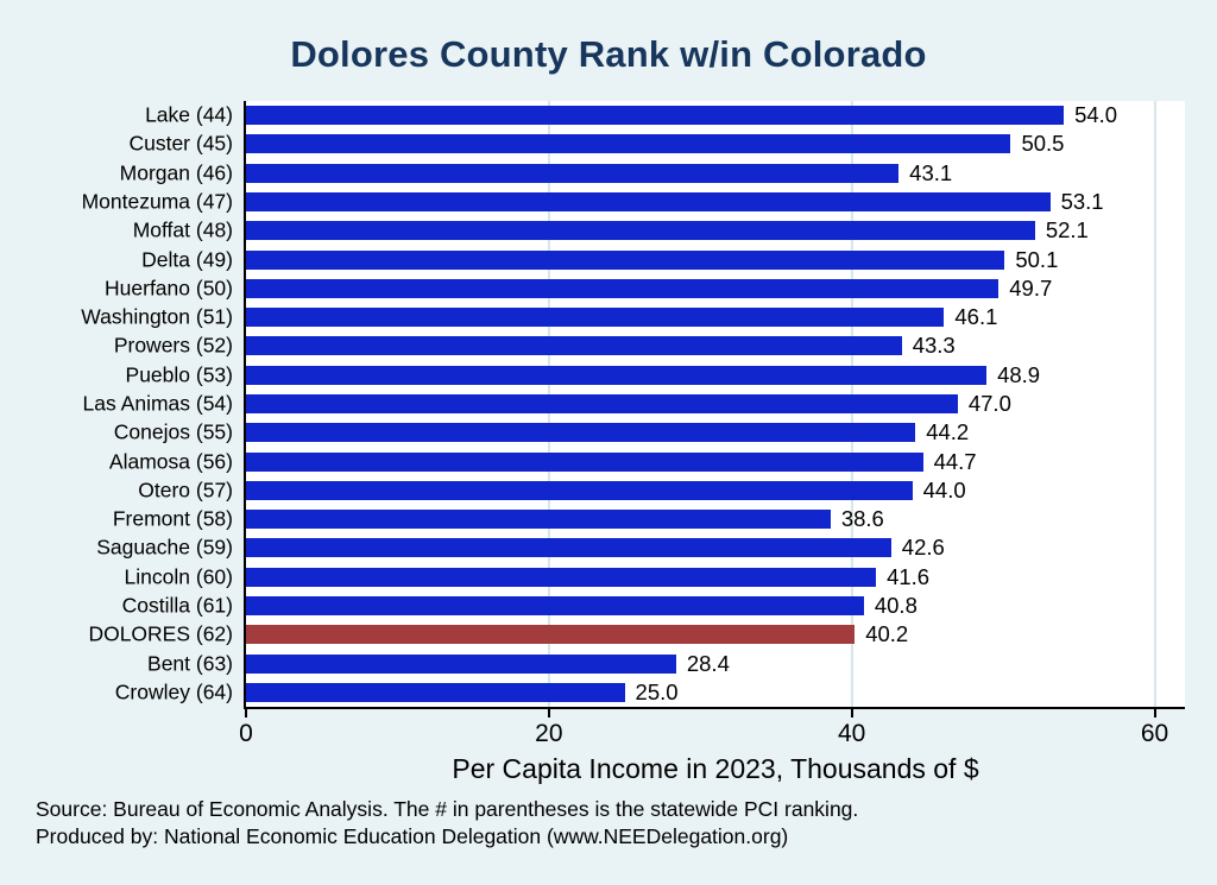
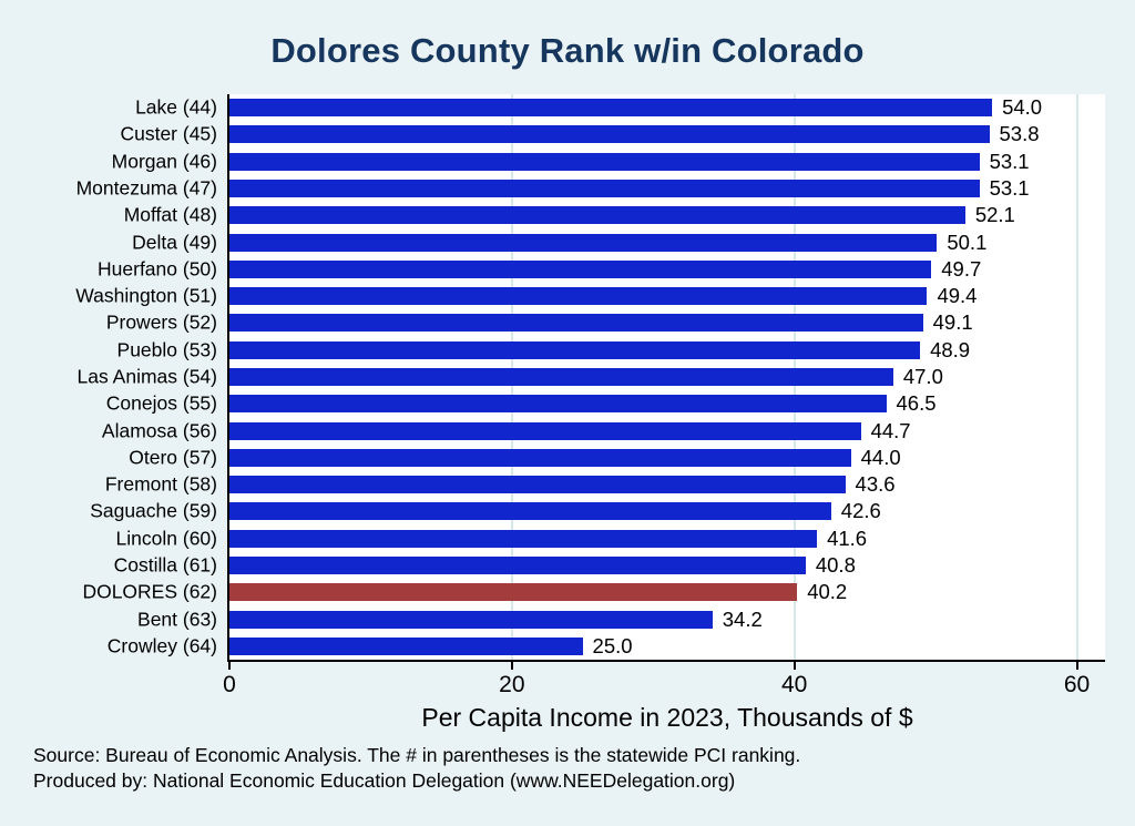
Custer (45): 50.5 -> 53.8
Morgan (46): 43.1 -> 53.1
Washington (51): 46.1 -> 49.4
Prowers (52): 43.3 -> 49.1
Conejos (55): 44.2 -> 46.5
Fremont (58): 38.6 -> 43.6
Bent (63): 28.4 -> 34.2
